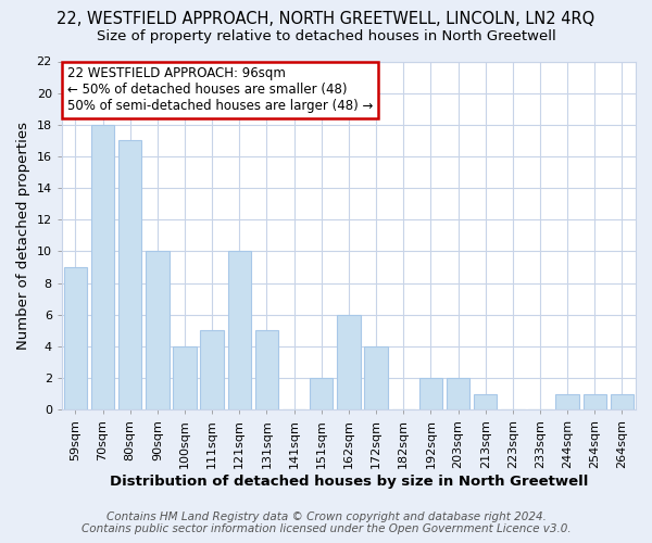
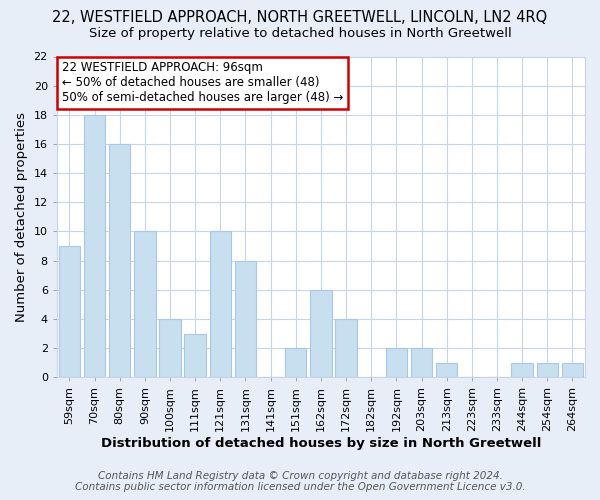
80sqm: 17 -> 16
111sqm: 5 -> 3
131sqm: 5 -> 8
